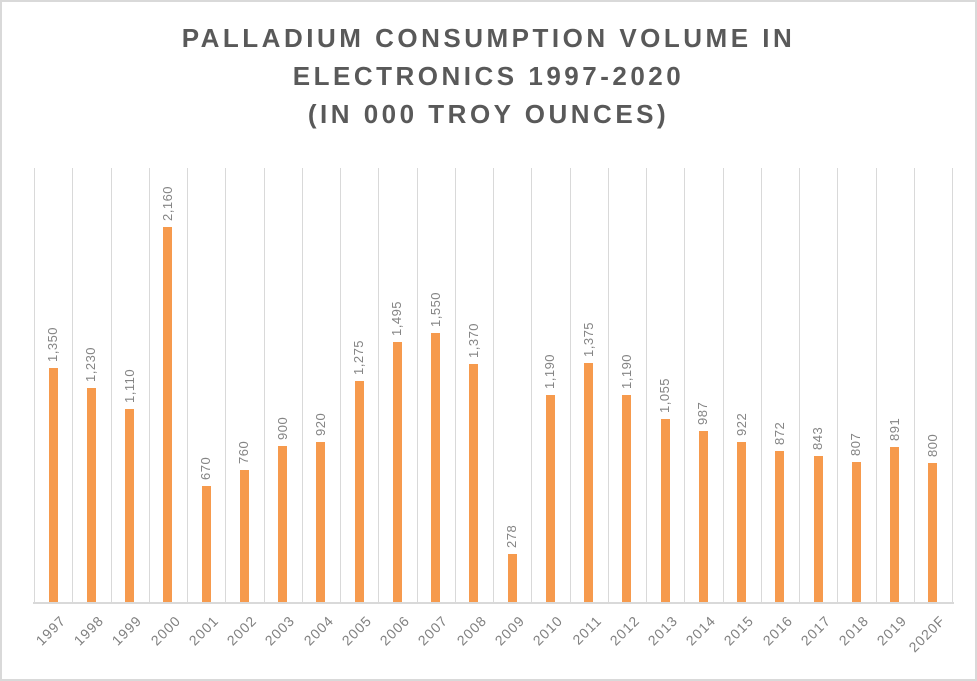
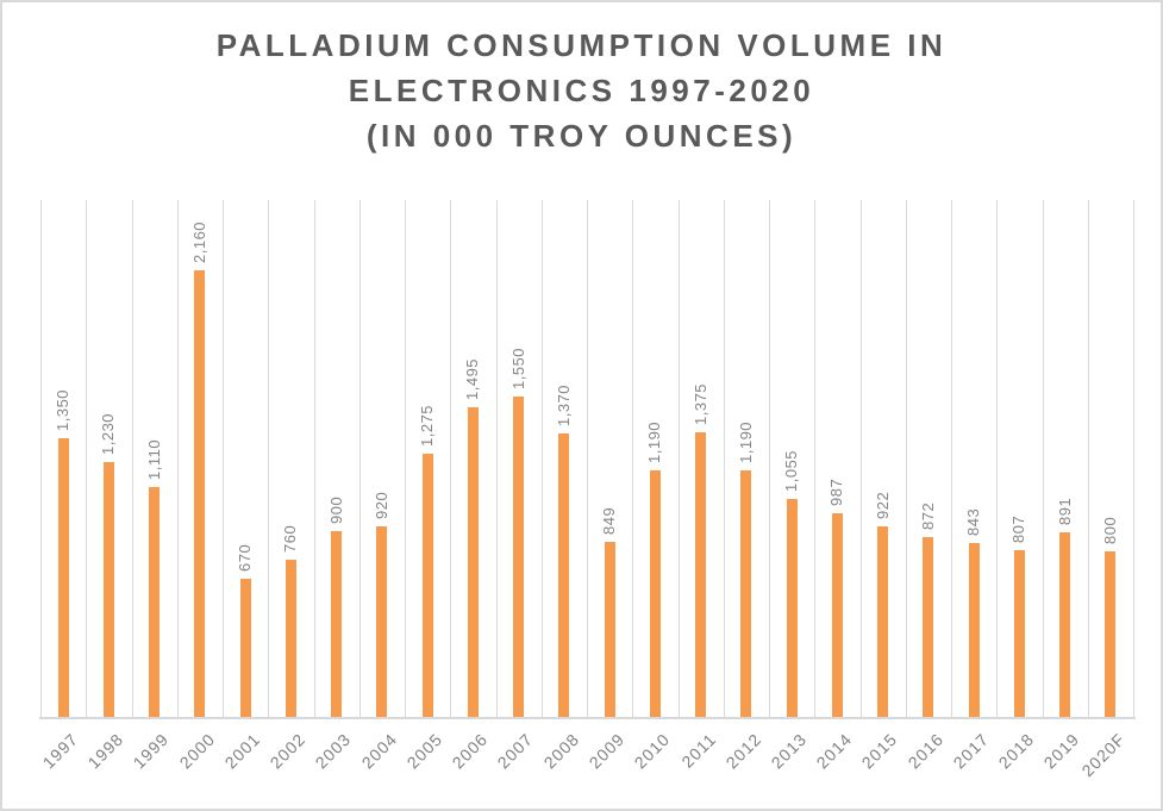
2009: 278 -> 849
